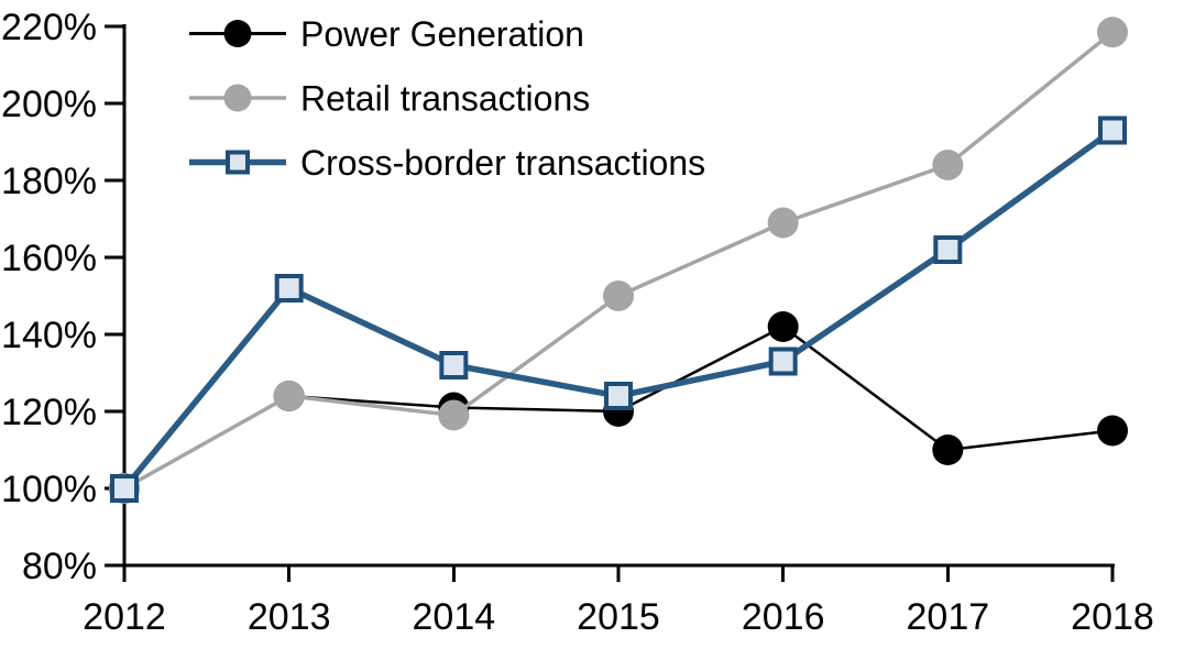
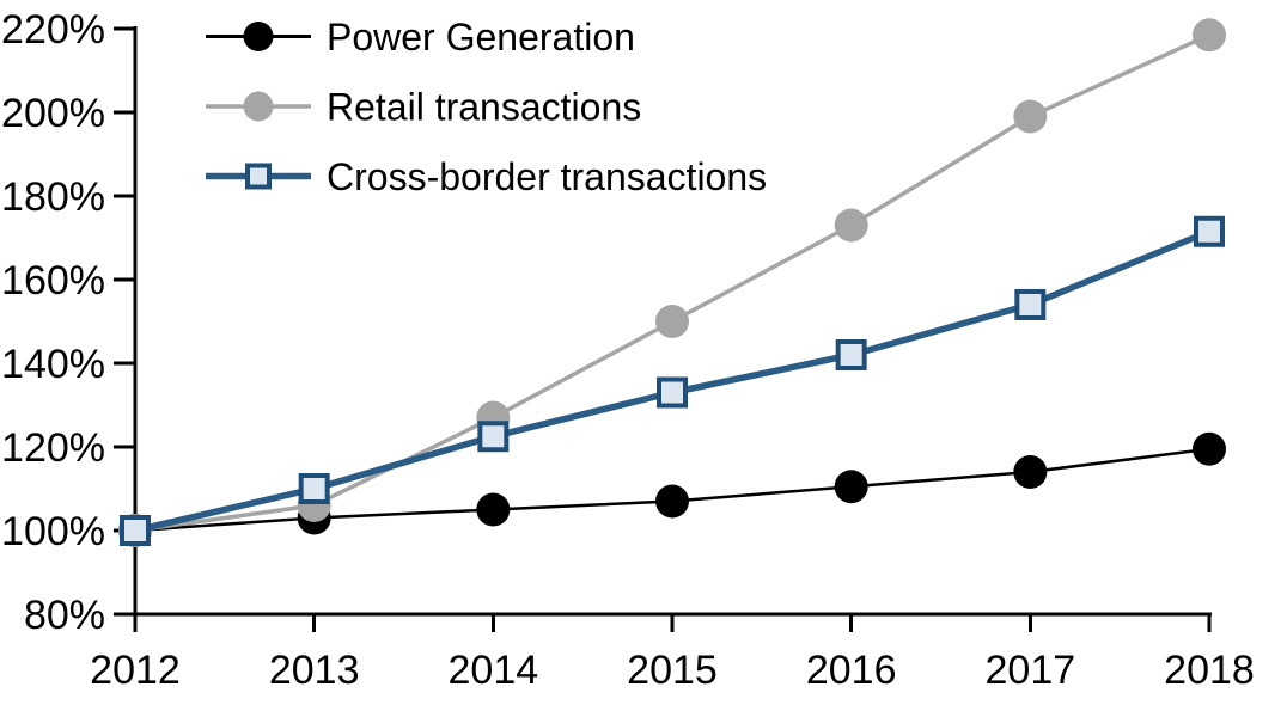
Power Generation/2013: 124% -> 103%
Retail transactions/2013: 124% -> 106%
Cross-border transactions/2013: 152% -> 110%
Power Generation/2014: 121% -> 105%
Retail transactions/2014: 119% -> 127%
Cross-border transactions/2014: 132% -> 122%
Power Generation/2015: 120% -> 107%
Cross-border transactions/2015: 124% -> 133%
Power Generation/2016: 142% -> 110%
Retail transactions/2016: 169% -> 173%
Cross-border transactions/2016: 133% -> 142%
Power Generation/2017: 110% -> 114%
Retail transactions/2017: 184% -> 199%
Cross-border transactions/2017: 162% -> 154%
Power Generation/2018: 115% -> 120%
Cross-border transactions/2018: 193% -> 172%
